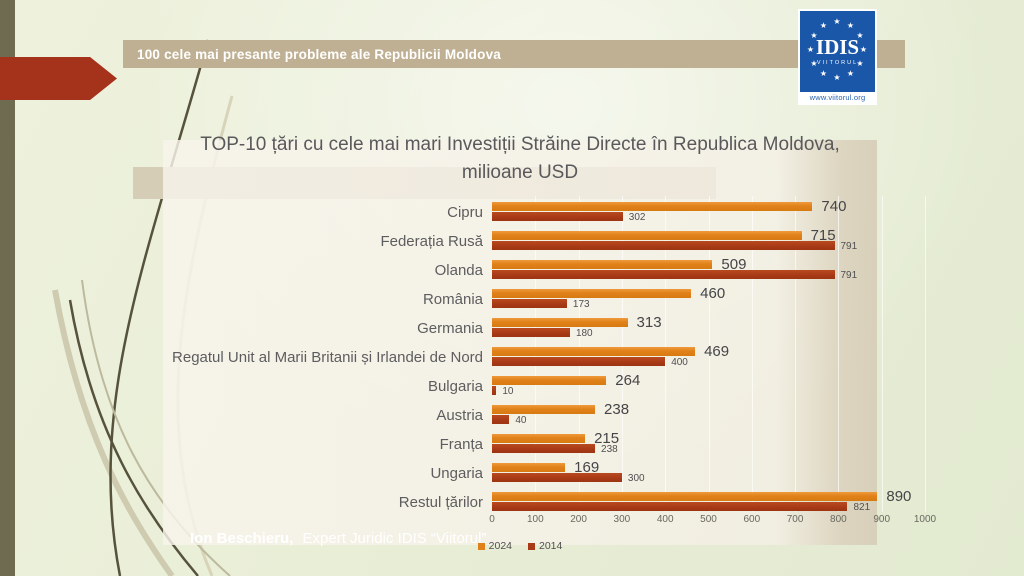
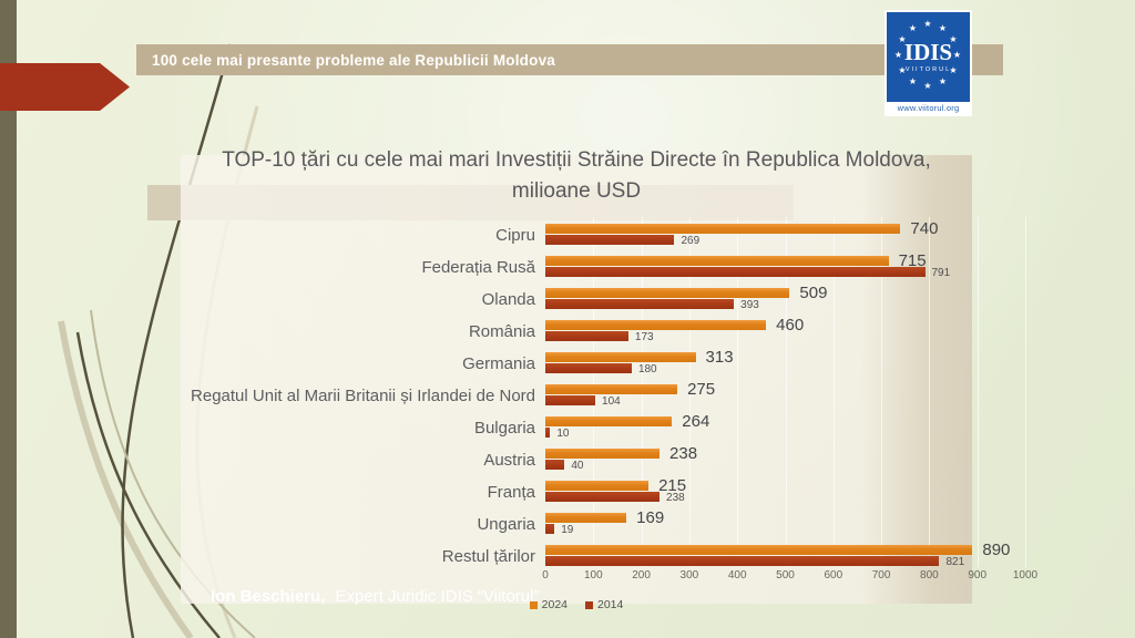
2014/Cipru: 302 -> 269
2014/Olanda: 791 -> 393
2024/Regatul Unit al Marii Britanii și Irlandei de Nord: 469 -> 275
2014/Regatul Unit al Marii Britanii și Irlandei de Nord: 400 -> 104
2014/Ungaria: 300 -> 19
